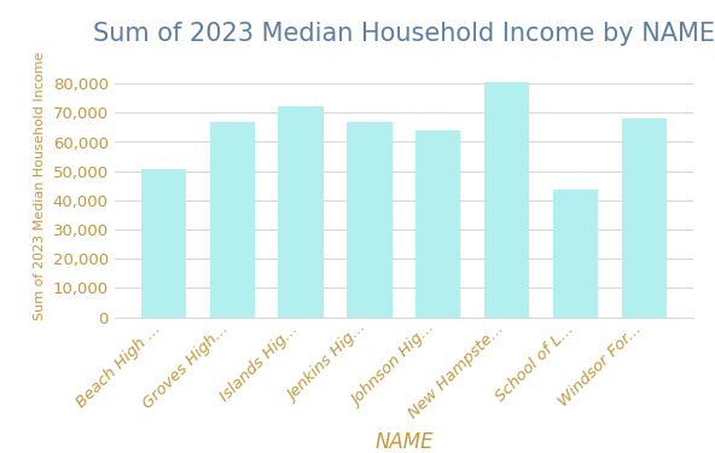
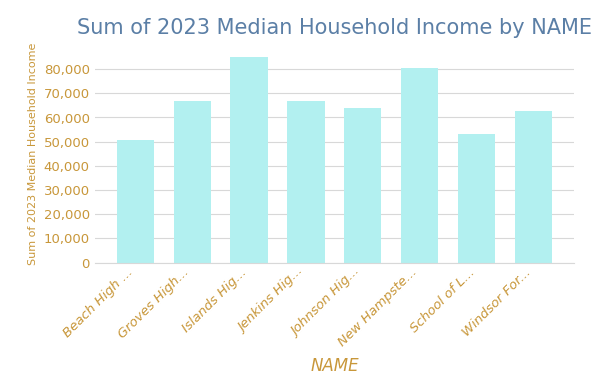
Islands Hig...: 72,000 -> 85,000
School of L...: 43,500 -> 53,200
Windsor For...: 68,000 -> 62,500
